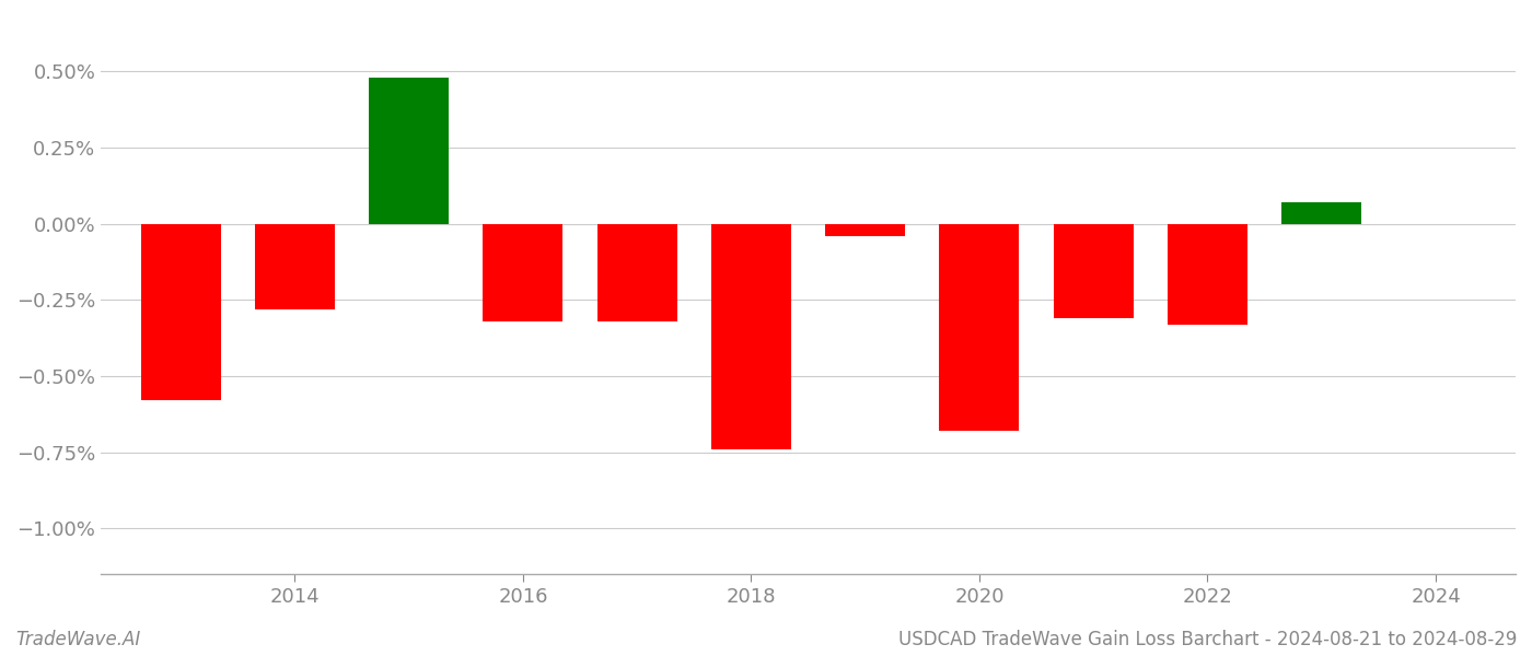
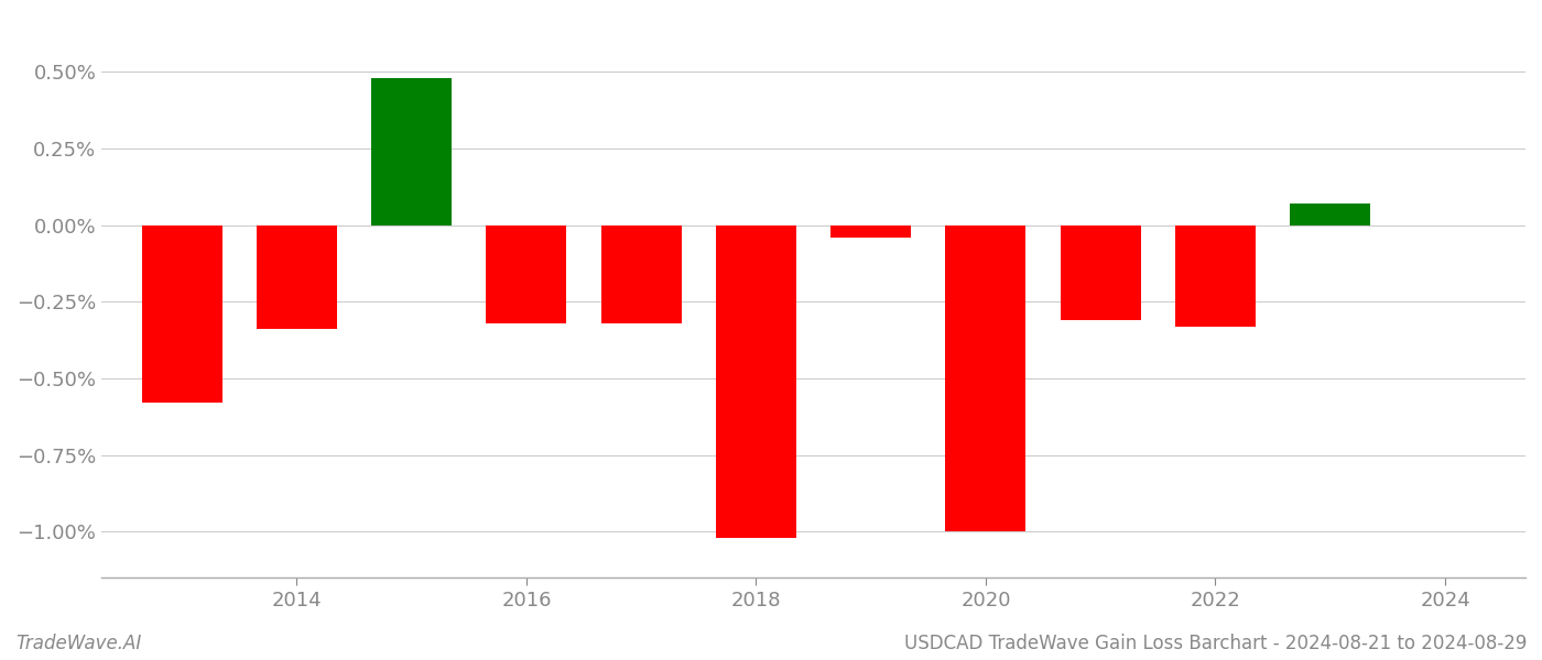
2014: -0.28% -> -0.34%
2018: -0.74% -> -1.02%
2020: -0.68% -> -1.00%
